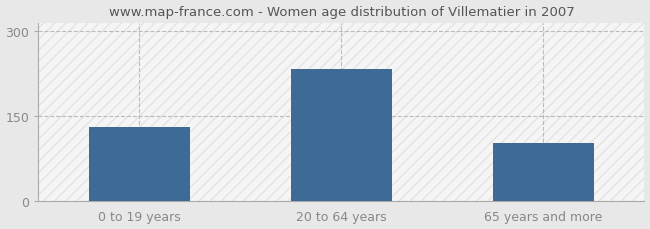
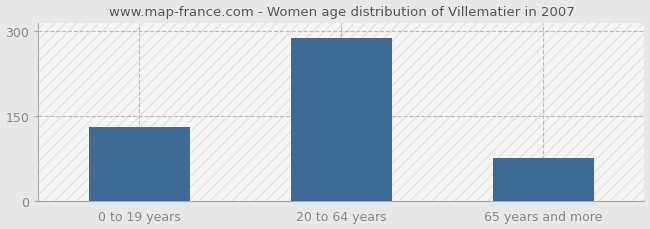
20 to 64 years: 234 -> 288
65 years and more: 102 -> 75
